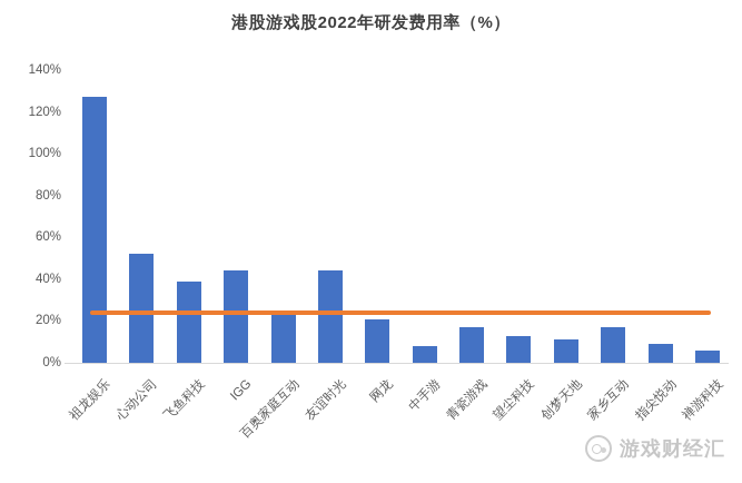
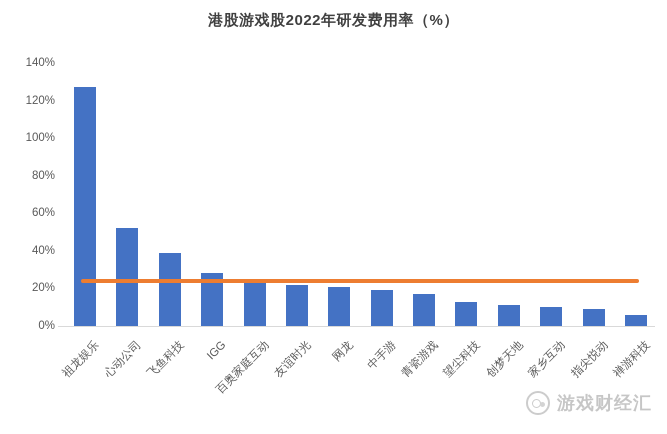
IGG: 44% -> 28%
友谊时光: 44% -> 22%
中手游: 8% -> 19%
家乡互动: 17% -> 10%
